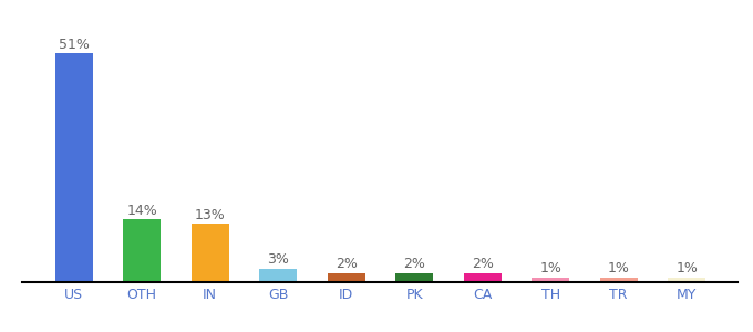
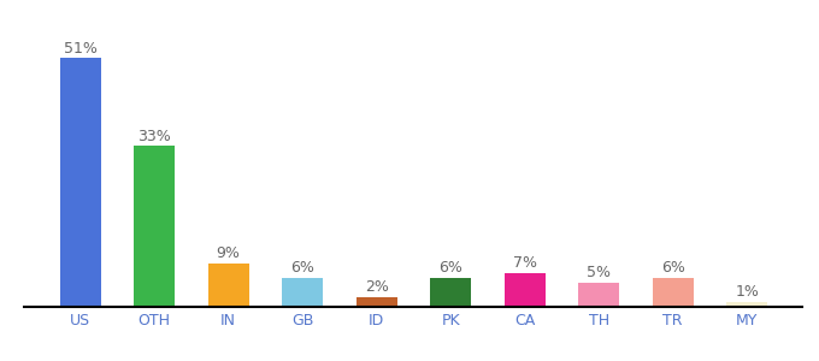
OTH: 14% -> 33%
IN: 13% -> 9%
GB: 3% -> 6%
PK: 2% -> 6%
CA: 2% -> 7%
TH: 1% -> 5%
TR: 1% -> 6%
